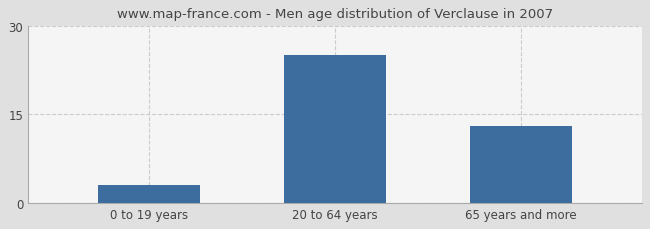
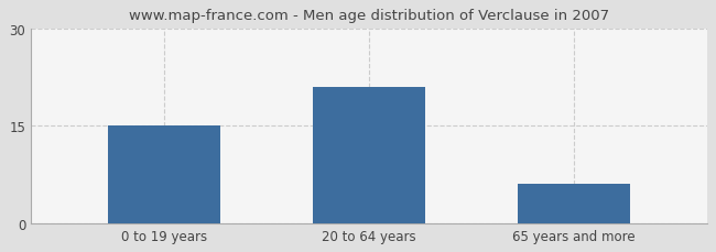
0 to 19 years: 3 -> 15
20 to 64 years: 25 -> 21
65 years and more: 13 -> 6
